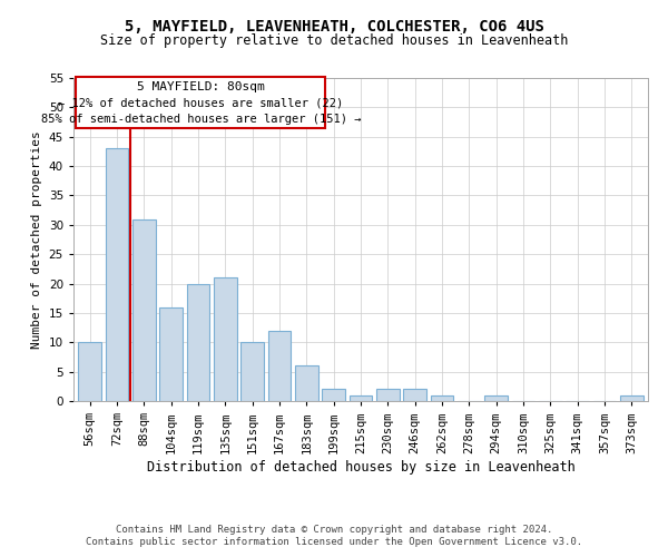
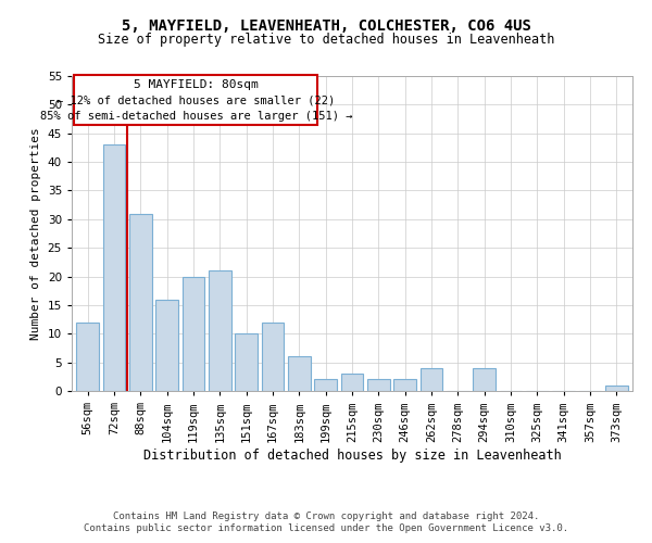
56sqm: 10 -> 12
215sqm: 1 -> 3
262sqm: 1 -> 4
294sqm: 1 -> 4
